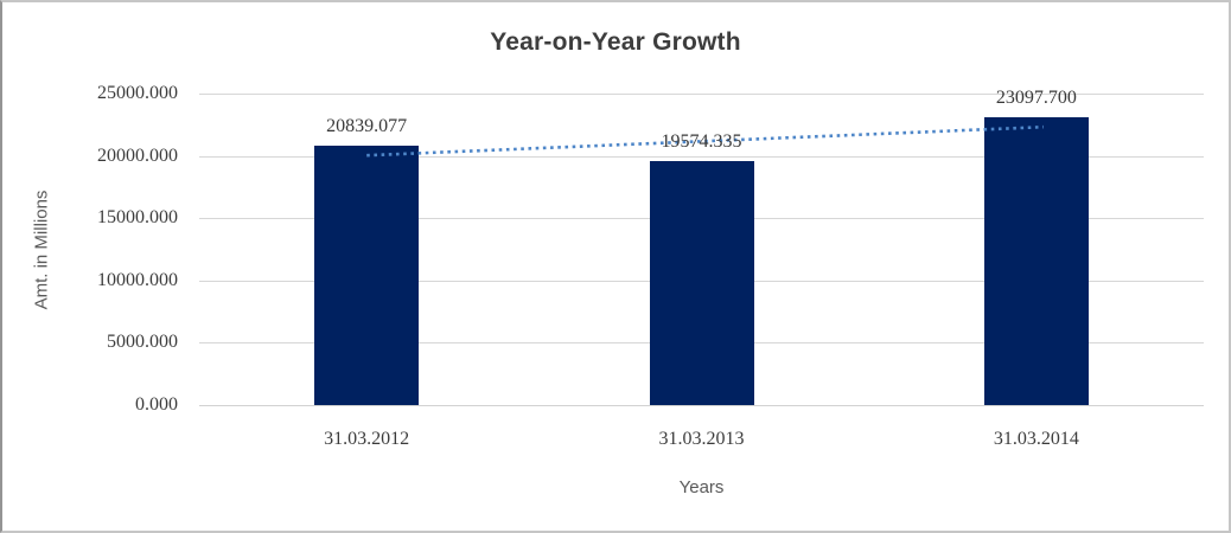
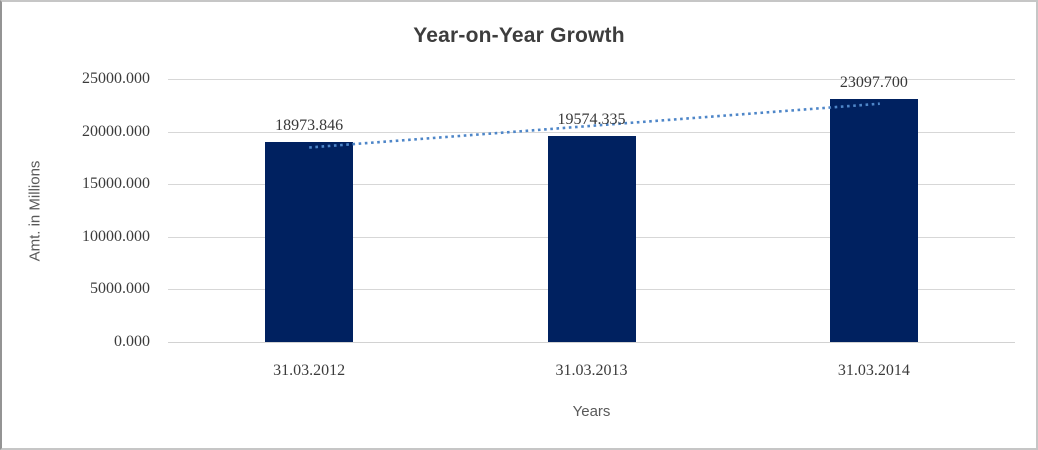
31.03.2012: 20839.077 -> 18973.846
